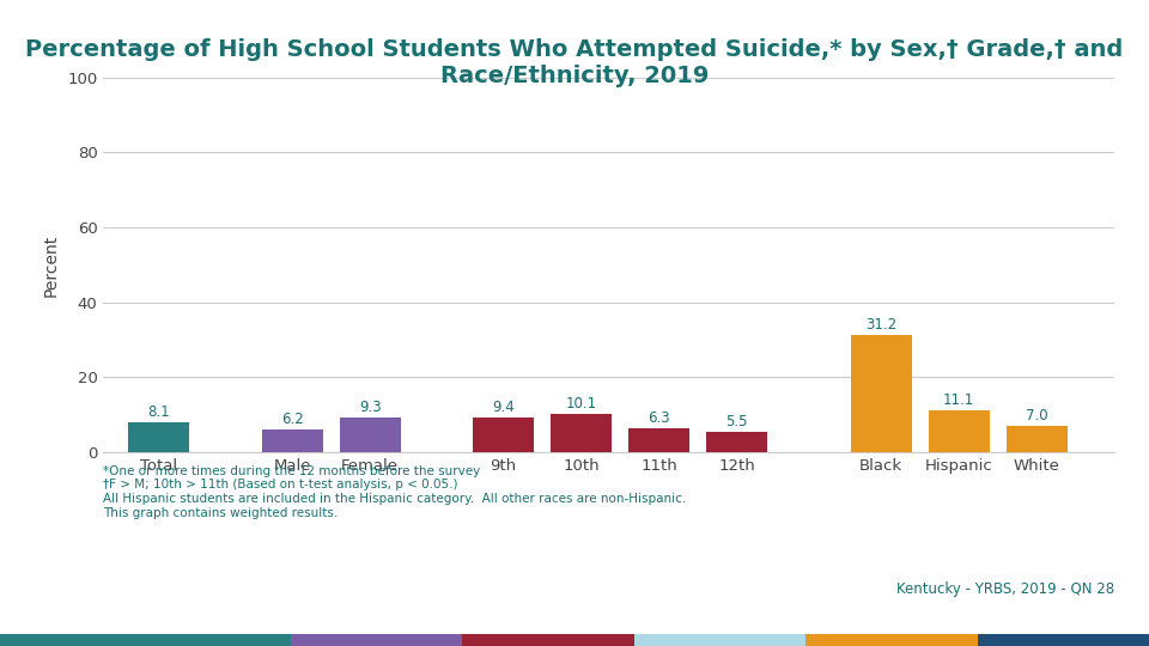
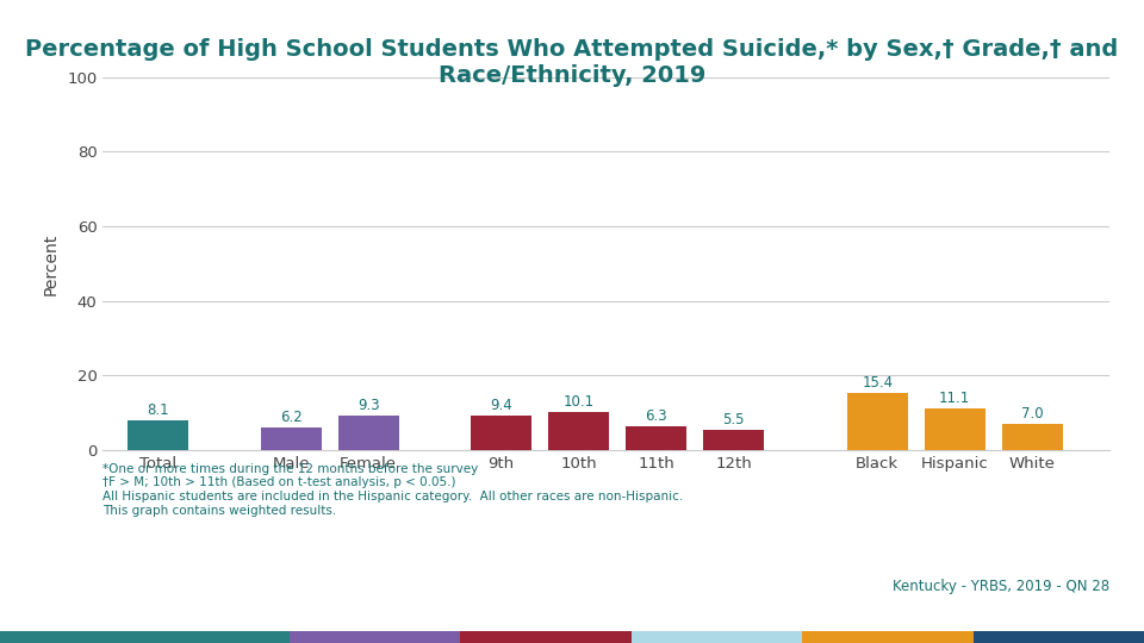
Black: 31.2 -> 15.4
